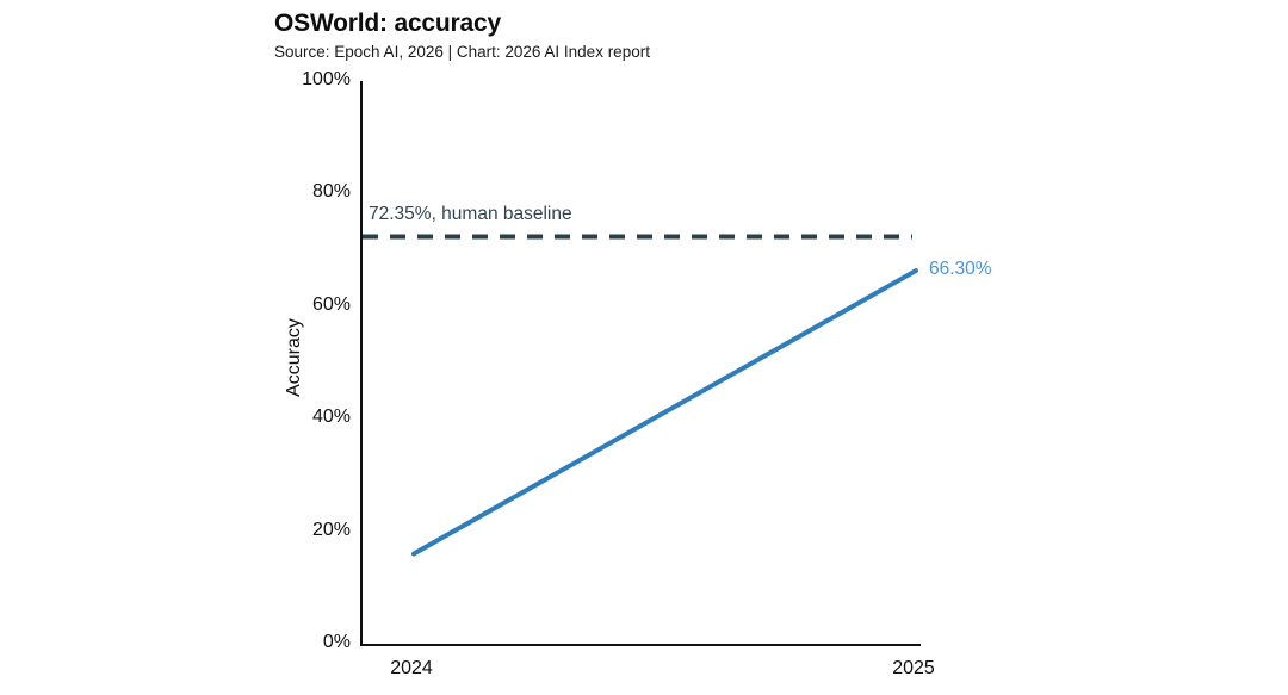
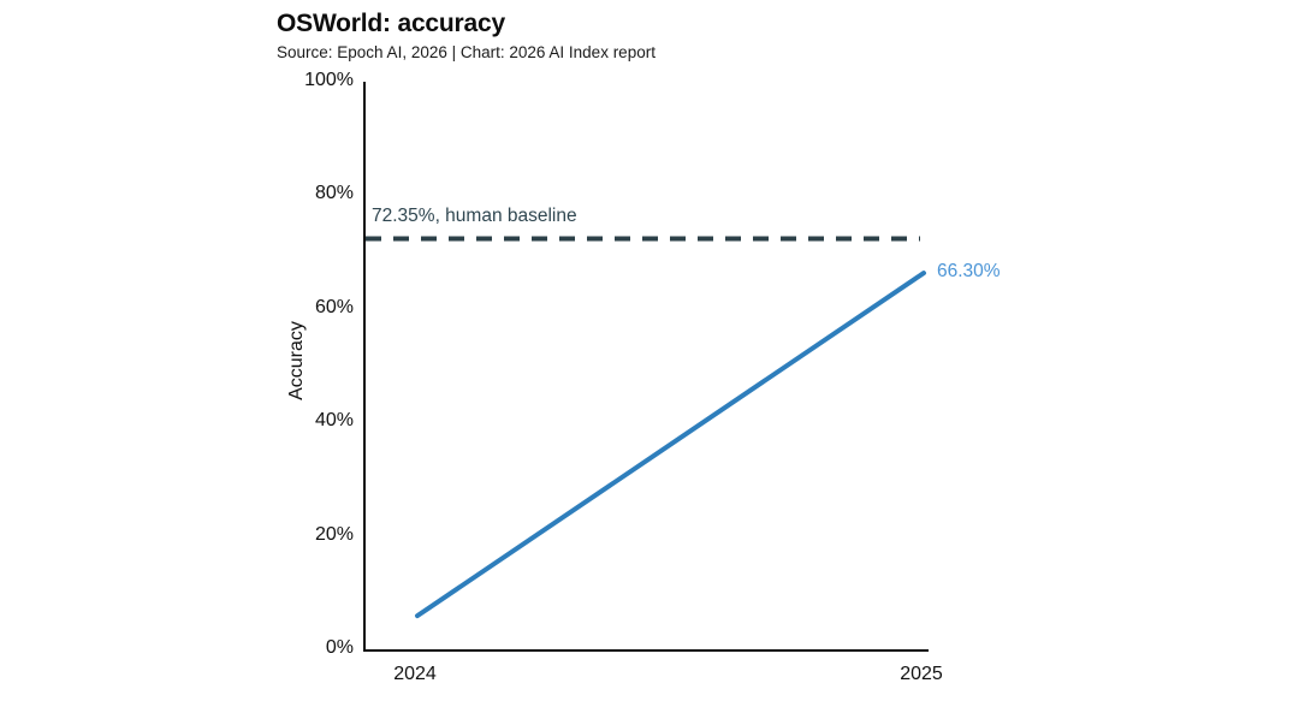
2024: 16% -> 6%
